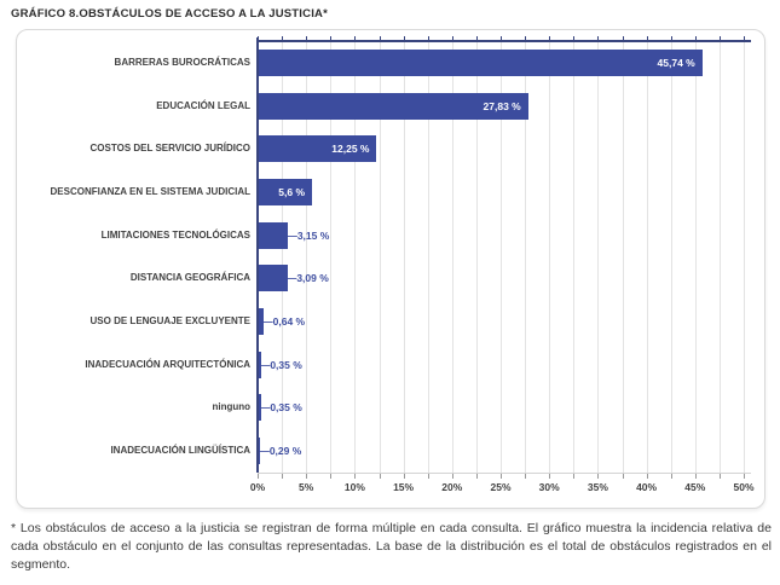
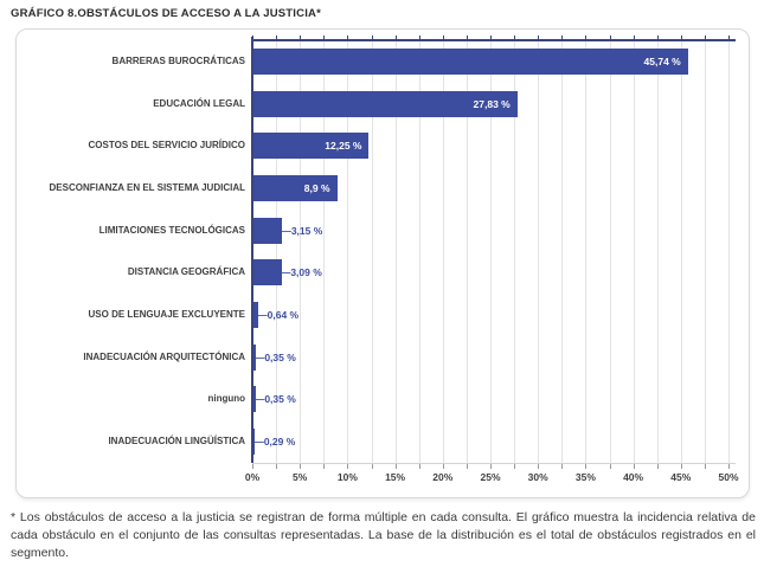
DESCONFIANZA EN EL SISTEMA JUDICIAL: 5,6 -> 8,9
